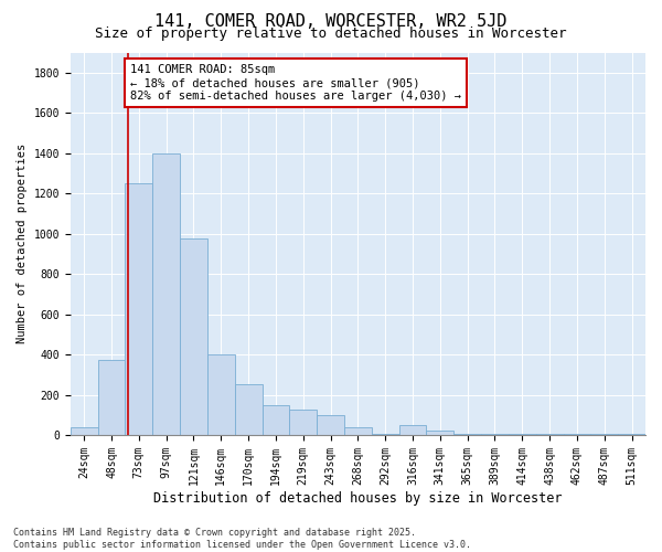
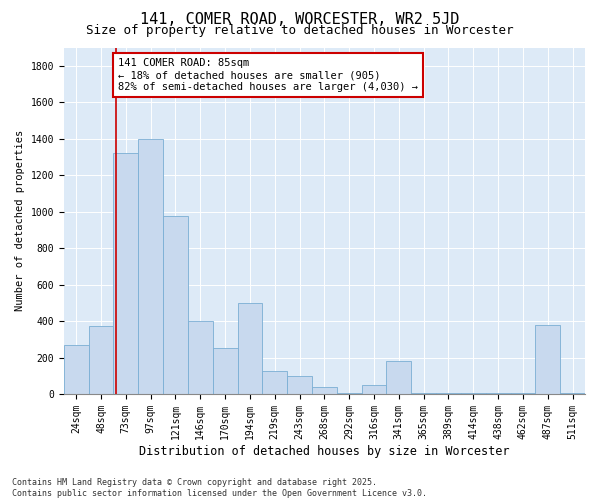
24sqm: 40 -> 270
73sqm: 1250 -> 1320
194sqm: 150 -> 500
341sqm: 20 -> 180
487sqm: 0 -> 380
